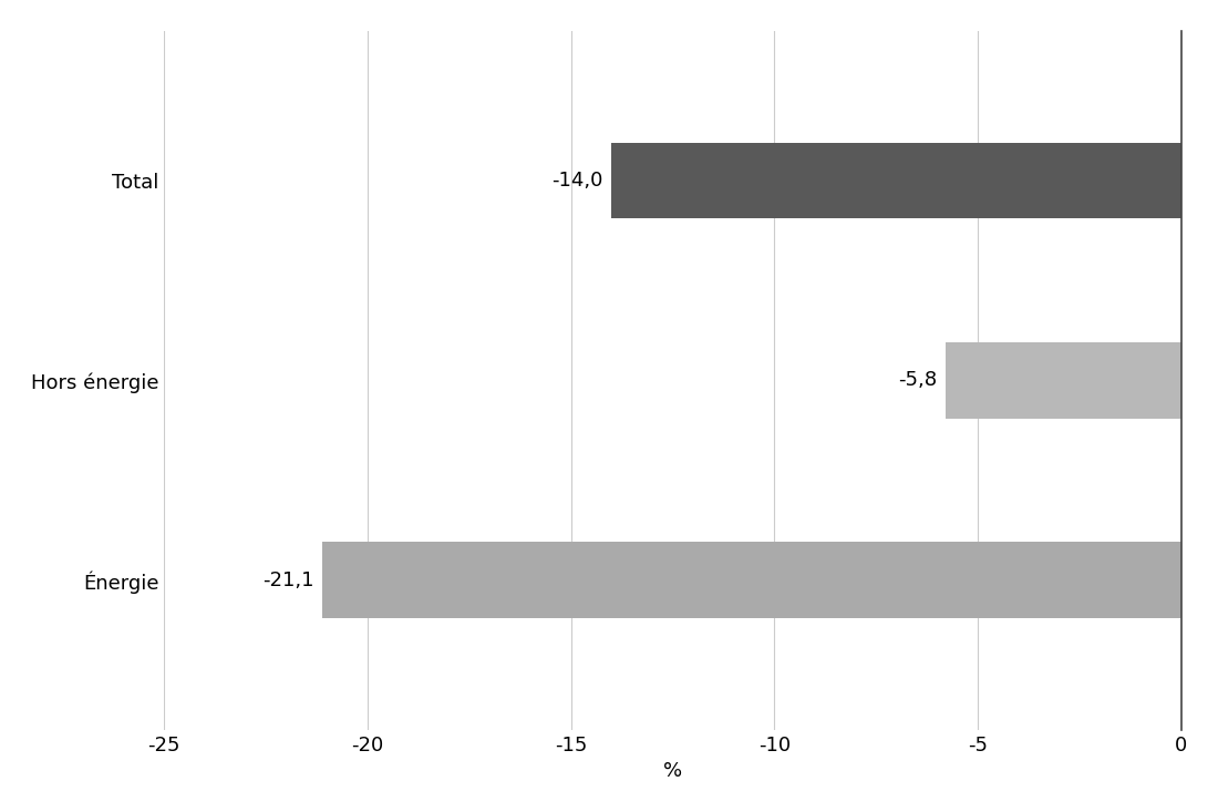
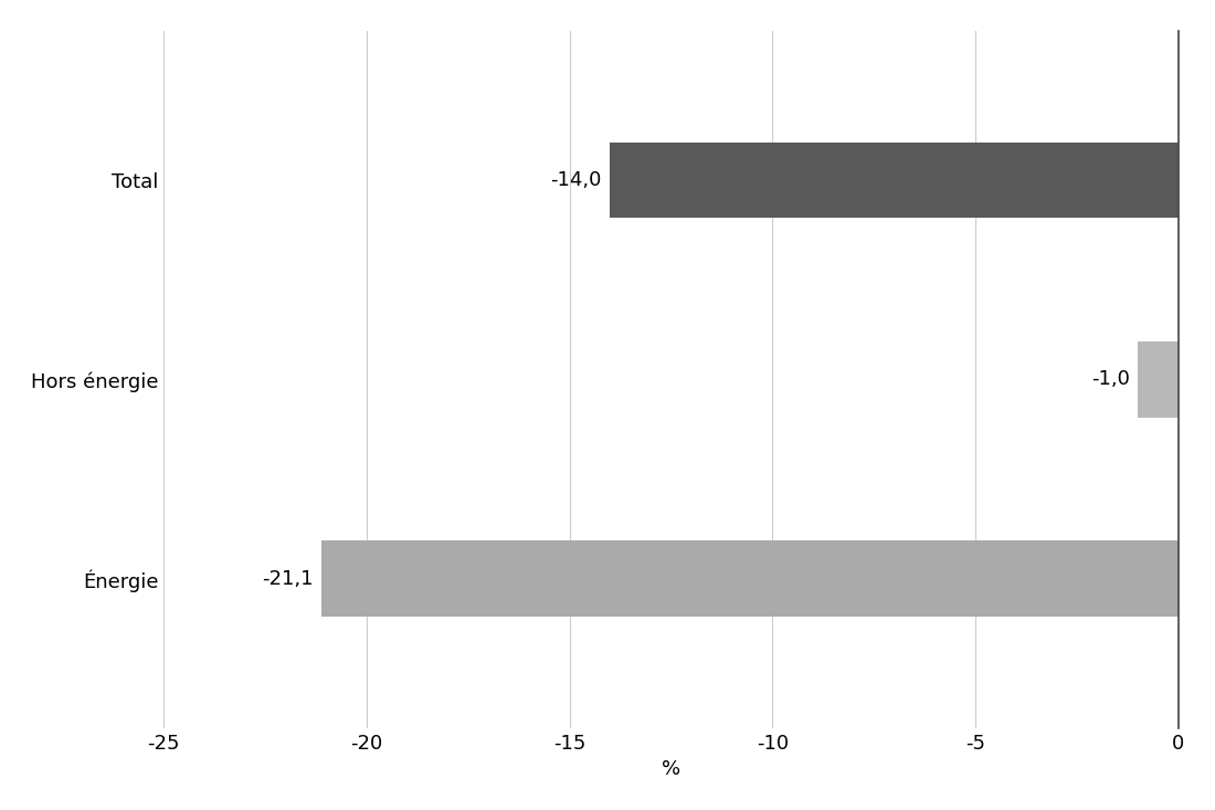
Hors énergie: -5,8 -> -1,0
